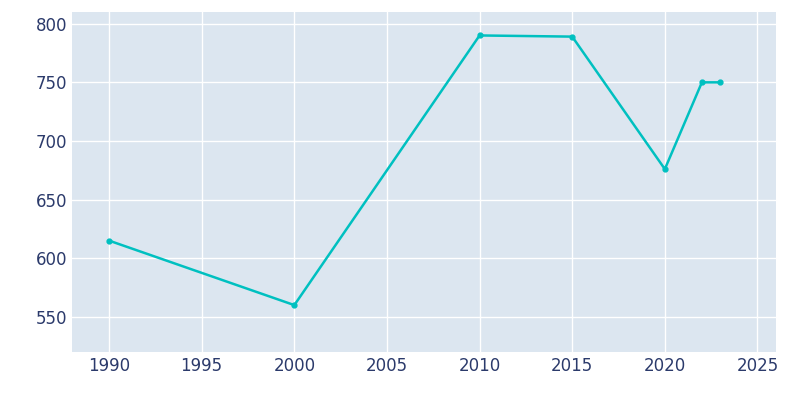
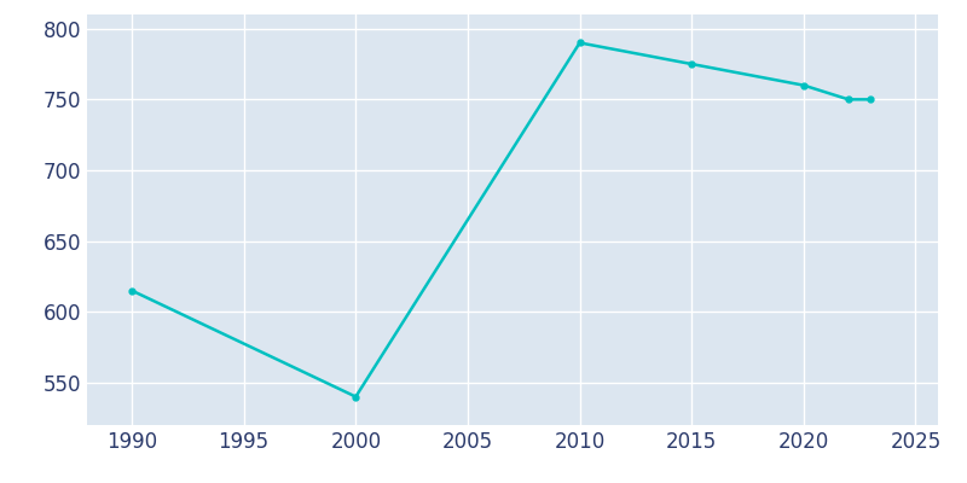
2000: 560 -> 540
2015: 789 -> 775
2020: 676 -> 760
